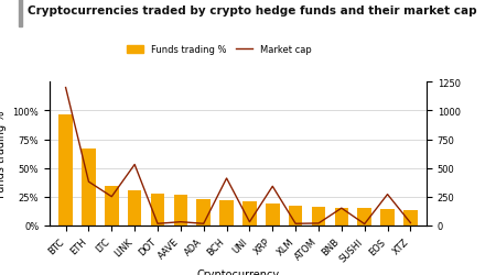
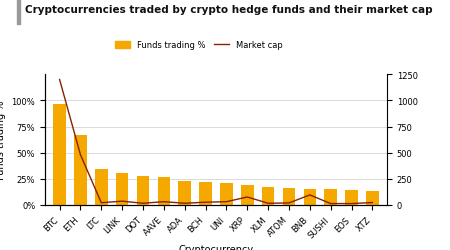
Market cap/ETH: 380 -> 480
Market cap/LTC: 250 -> 20
Market cap/LINK: 530 -> 40
Market cap/BCH: 410 -> 20
Market cap/XRP: 340 -> 80
Market cap/BNB: 150 -> 100
Market cap/EOS: 270 -> 10
